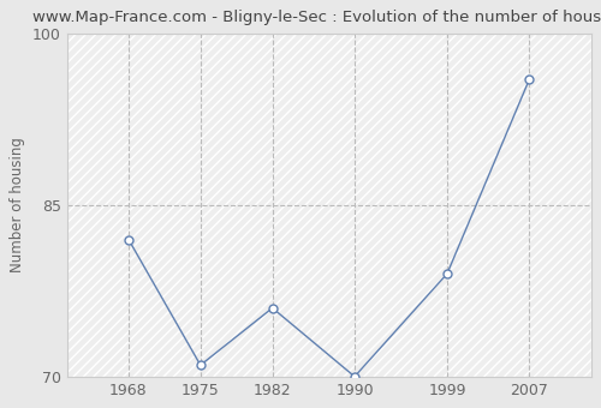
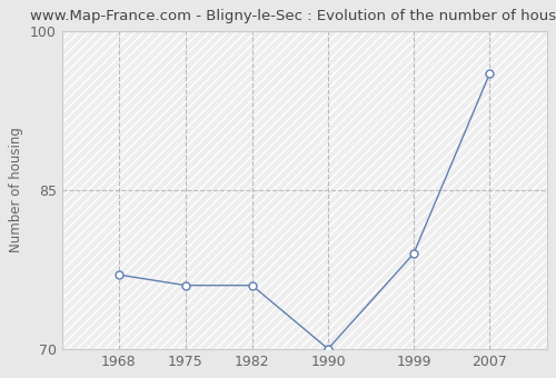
1968: 82 -> 77
1975: 71 -> 76
